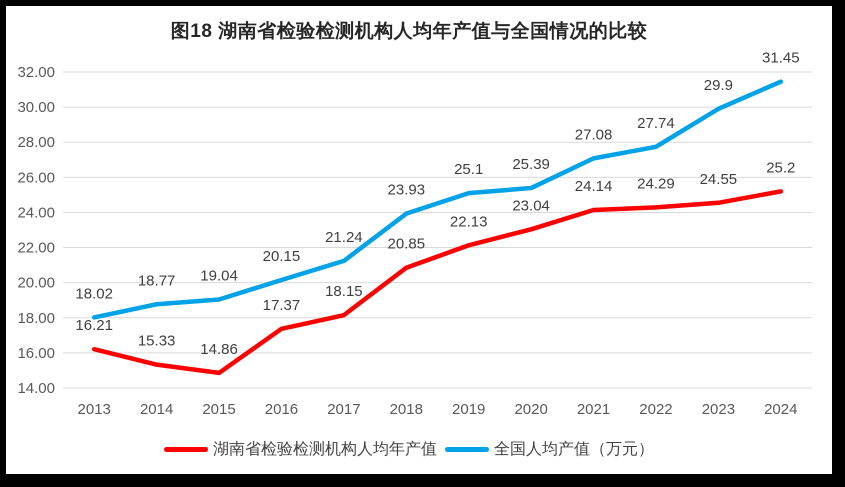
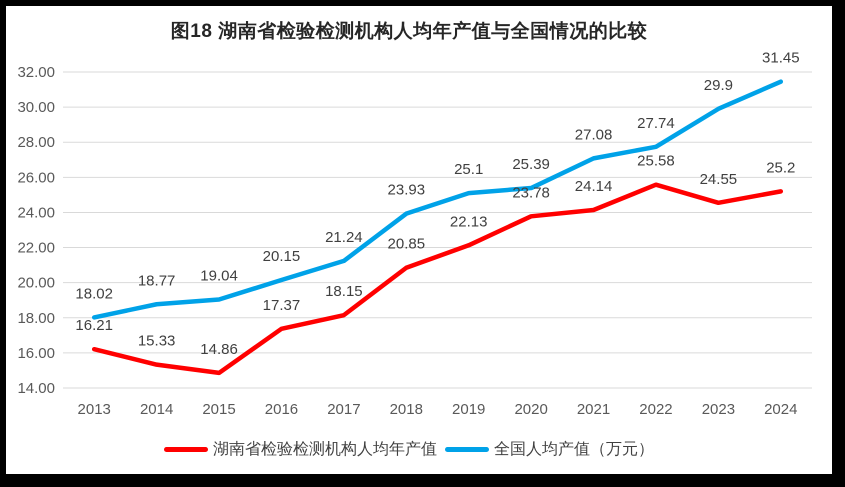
湖南省检验检测机构人均年产值/2020: 23.04 -> 23.78
湖南省检验检测机构人均年产值/2022: 24.29 -> 25.58
